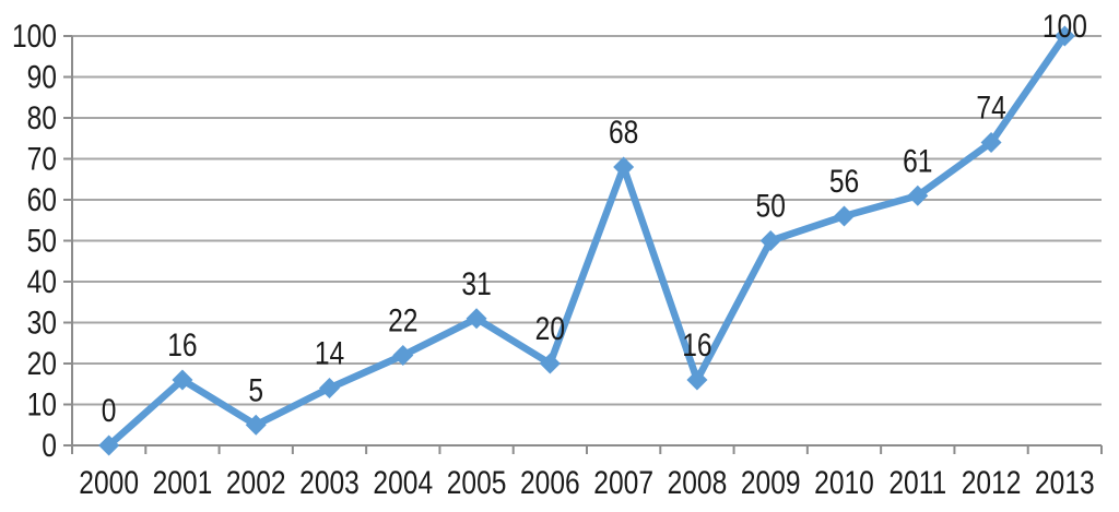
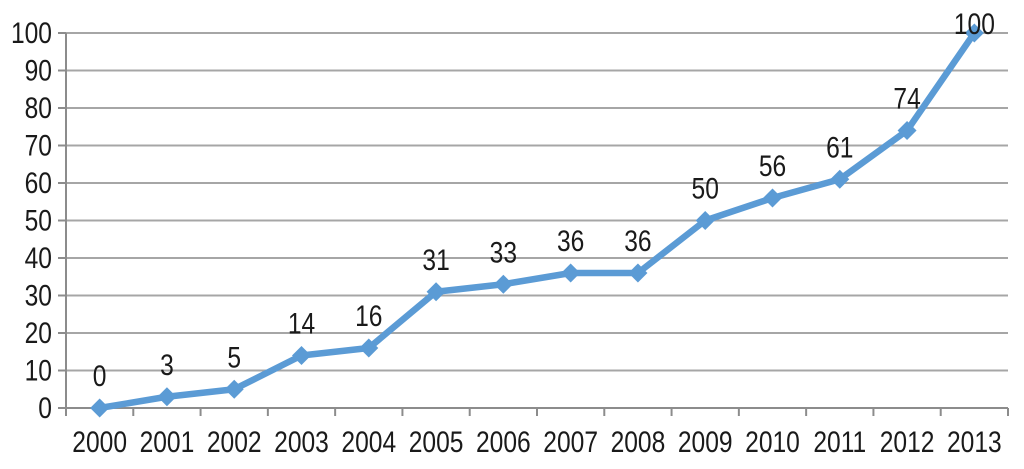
2001: 16 -> 3
2004: 22 -> 16
2006: 20 -> 33
2007: 68 -> 36
2008: 16 -> 36
